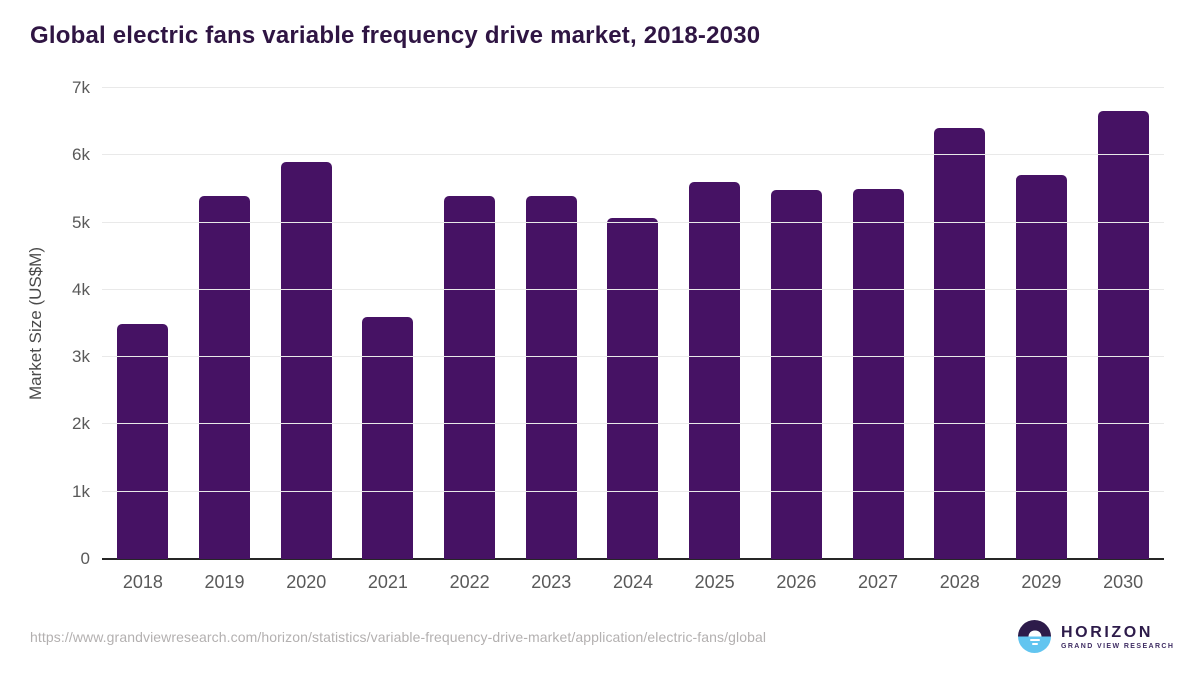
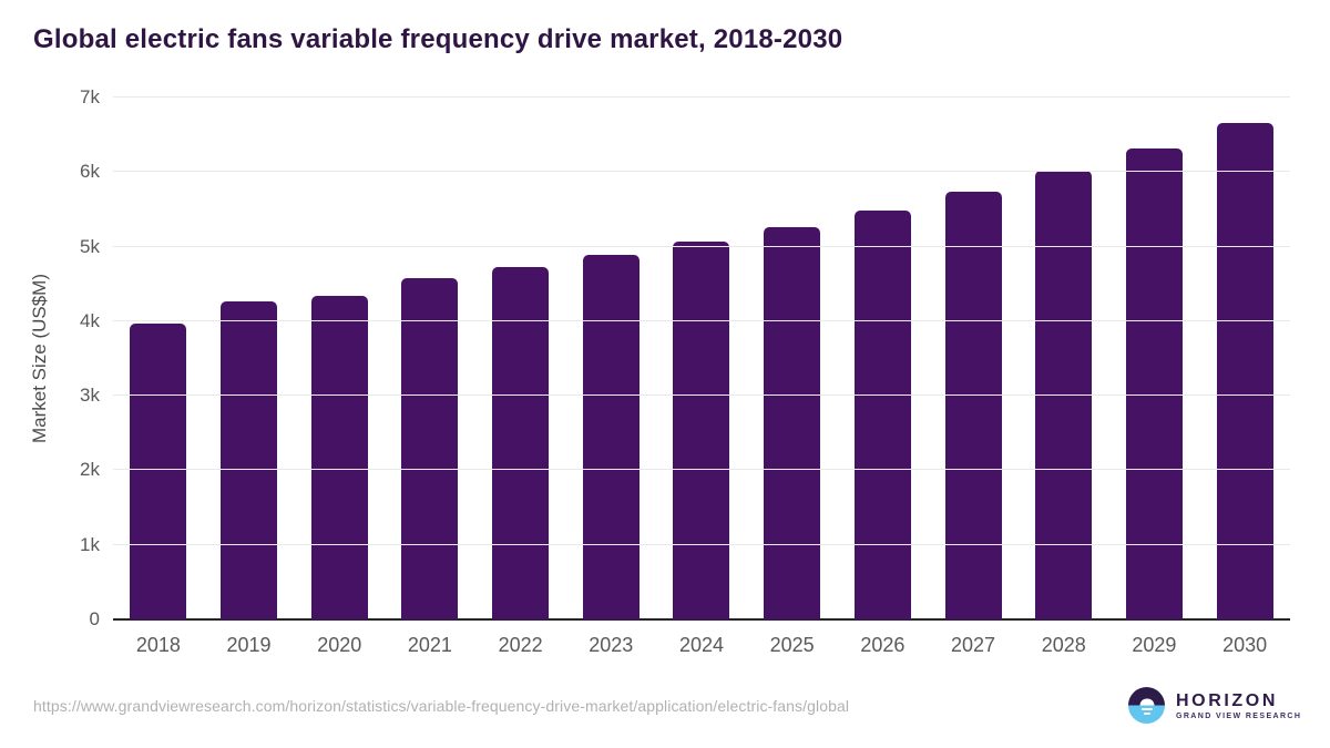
2018: 3.5k -> 4.0k
2019: 5.4k -> 4.3k
2020: 5.9k -> 4.3k
2021: 3.6k -> 4.6k
2022: 5.4k -> 4.7k
2023: 5.4k -> 4.9k
2025: 5.6k -> 5.3k
2027: 5.5k -> 5.7k
2028: 6.4k -> 6.0k
2029: 5.7k -> 6.3k
